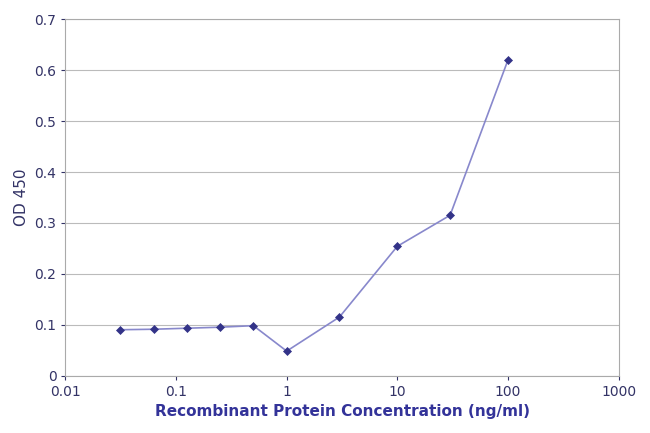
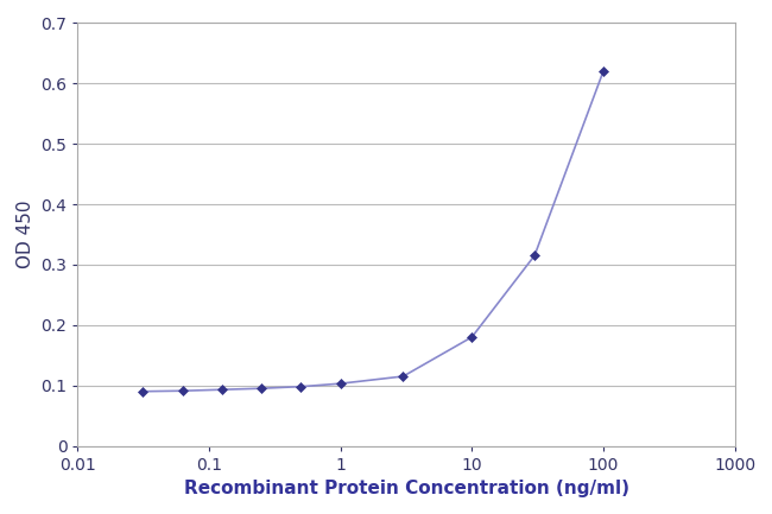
1: 0.048 -> 0.103
10: 0.254 -> 0.180
